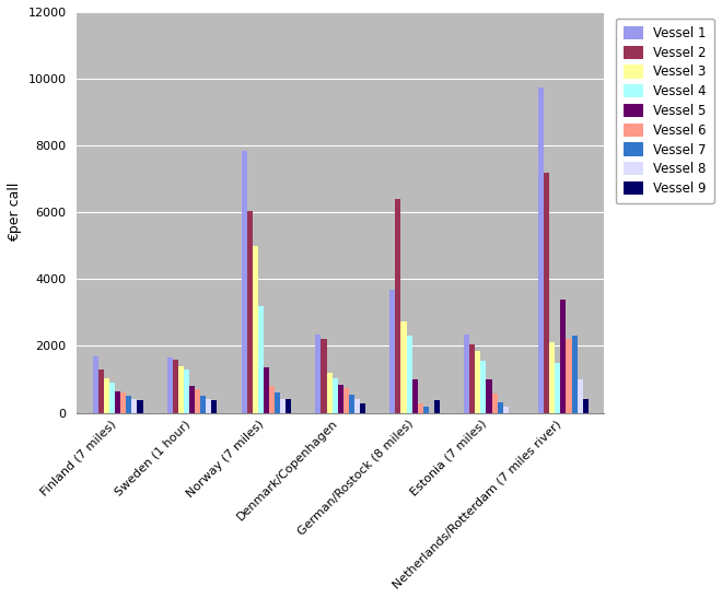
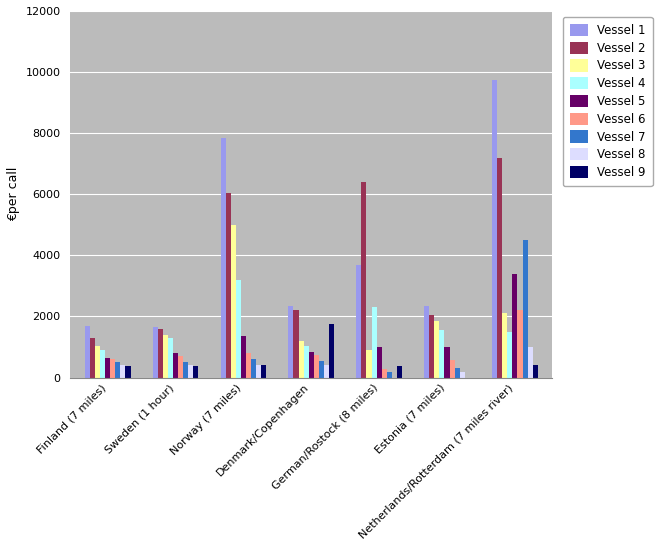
Vessel 9/Denmark/Copenhagen: 280 -> 1750
Vessel 3/German/Rostock (8 miles): 2750 -> 900
Vessel 7/Netherlands/Rotterdam (7 miles river): 2300 -> 4500
